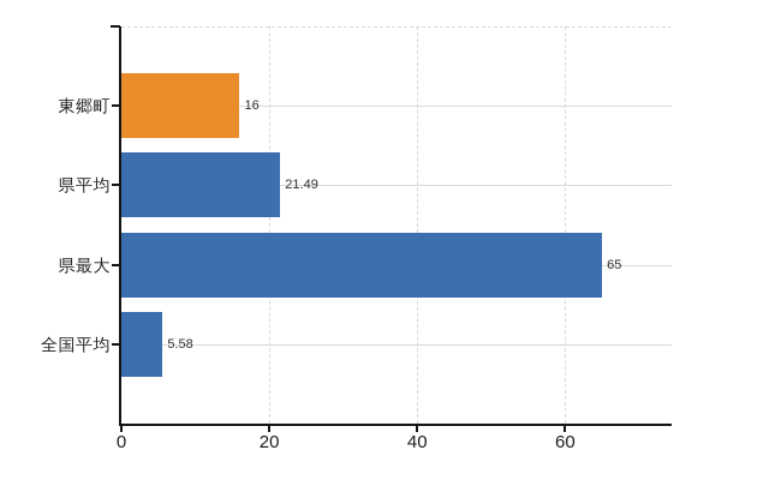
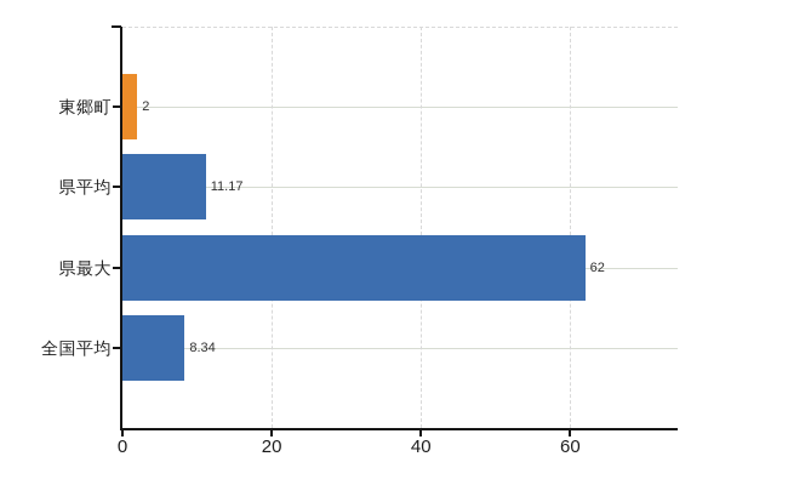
東郷町: 16 -> 2
県平均: 21.49 -> 11.17
県最大: 65 -> 62
全国平均: 5.58 -> 8.34
